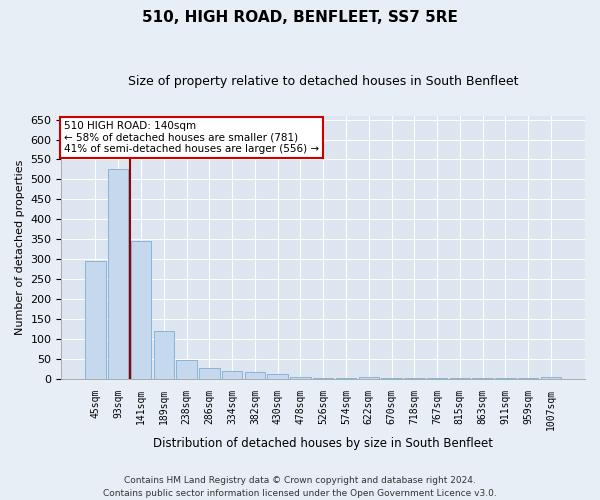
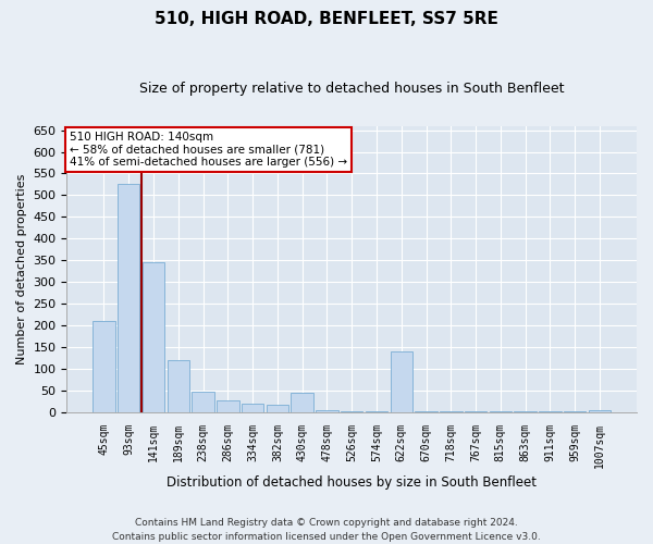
45sqm: 295 -> 210
430sqm: 12 -> 45
622sqm: 5 -> 140
